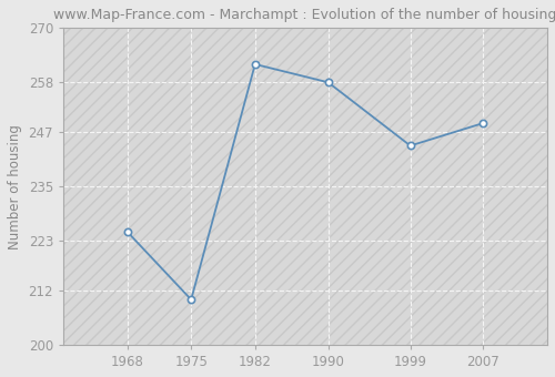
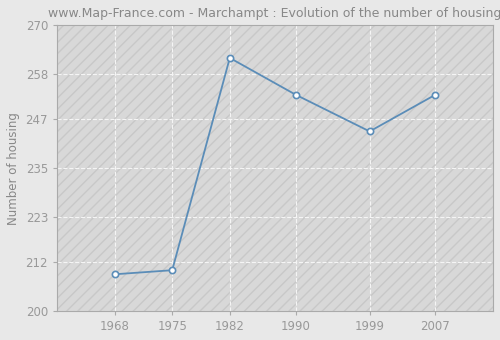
1968: 225 -> 209
1990: 258 -> 253
2007: 249 -> 253
